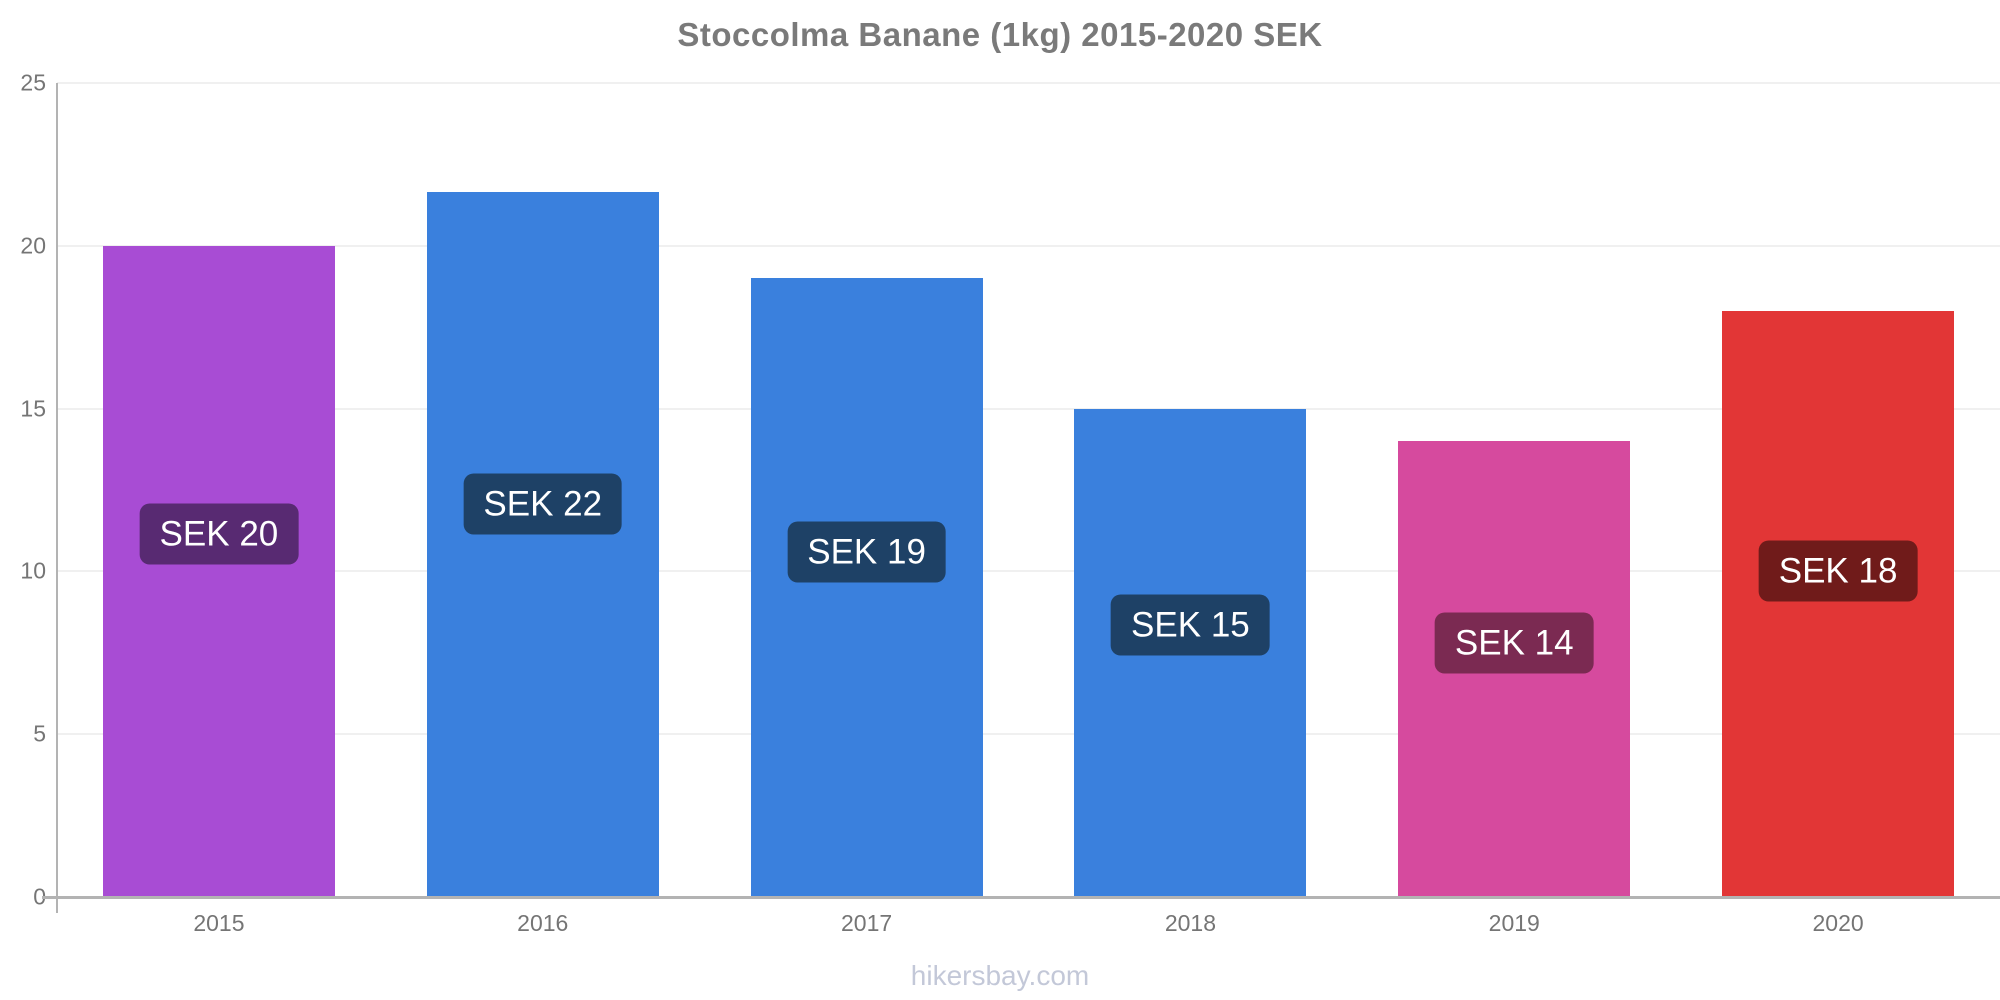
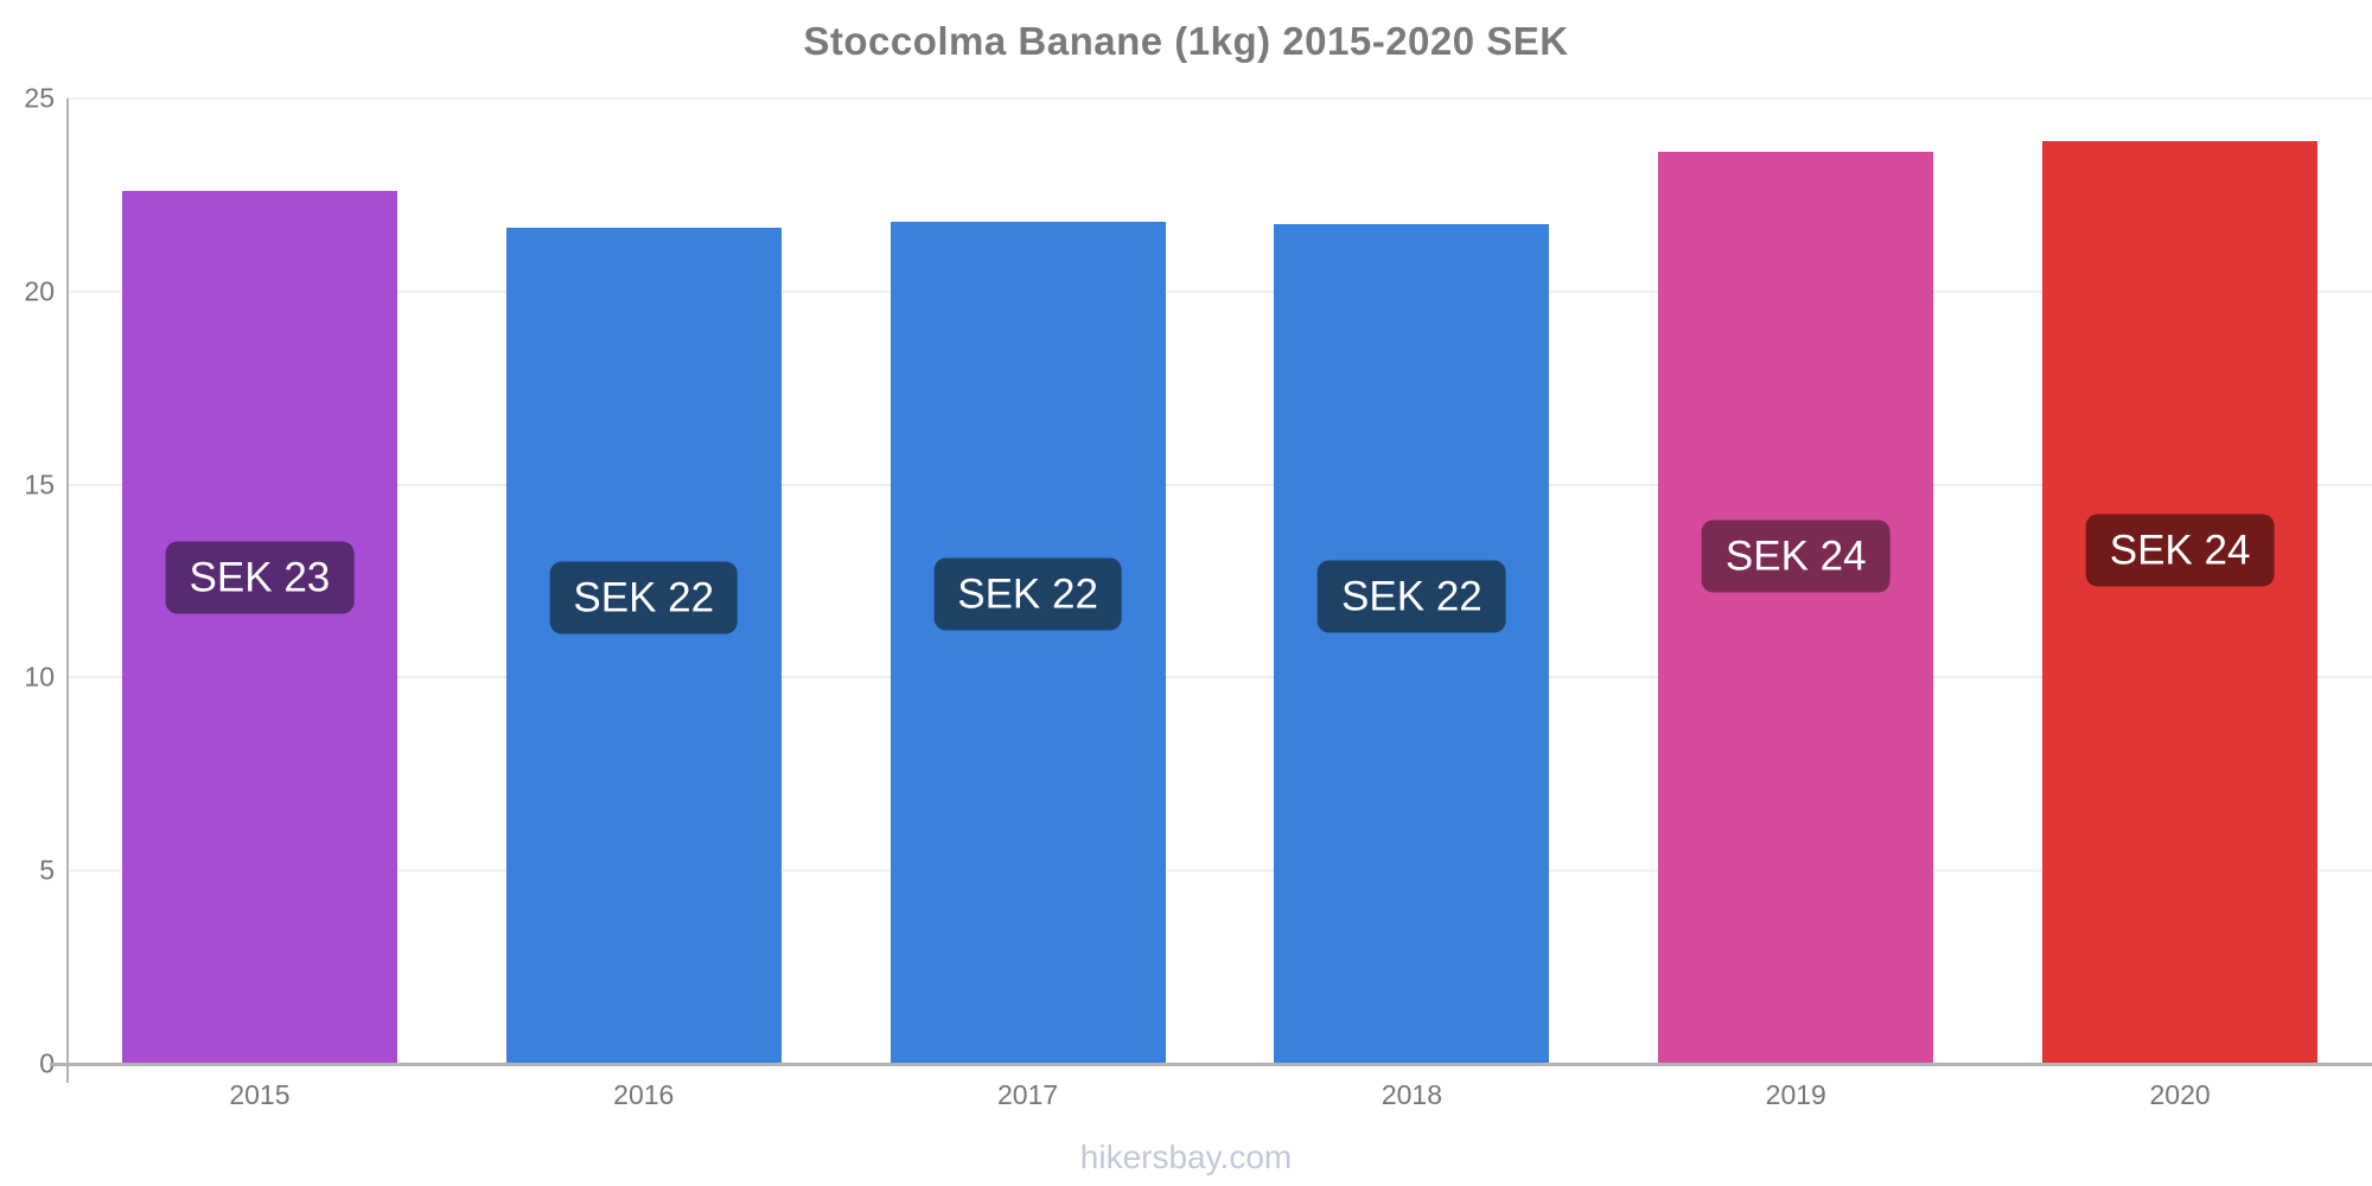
2015: 20 -> 23
2017: 19 -> 22
2018: 15 -> 22
2019: 14 -> 24
2020: 18 -> 24
